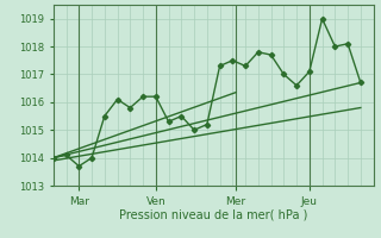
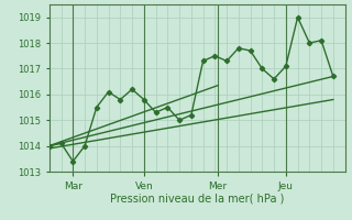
Mar: 1013.7 -> 1013.4
Ven: 1016.2 -> 1015.8
